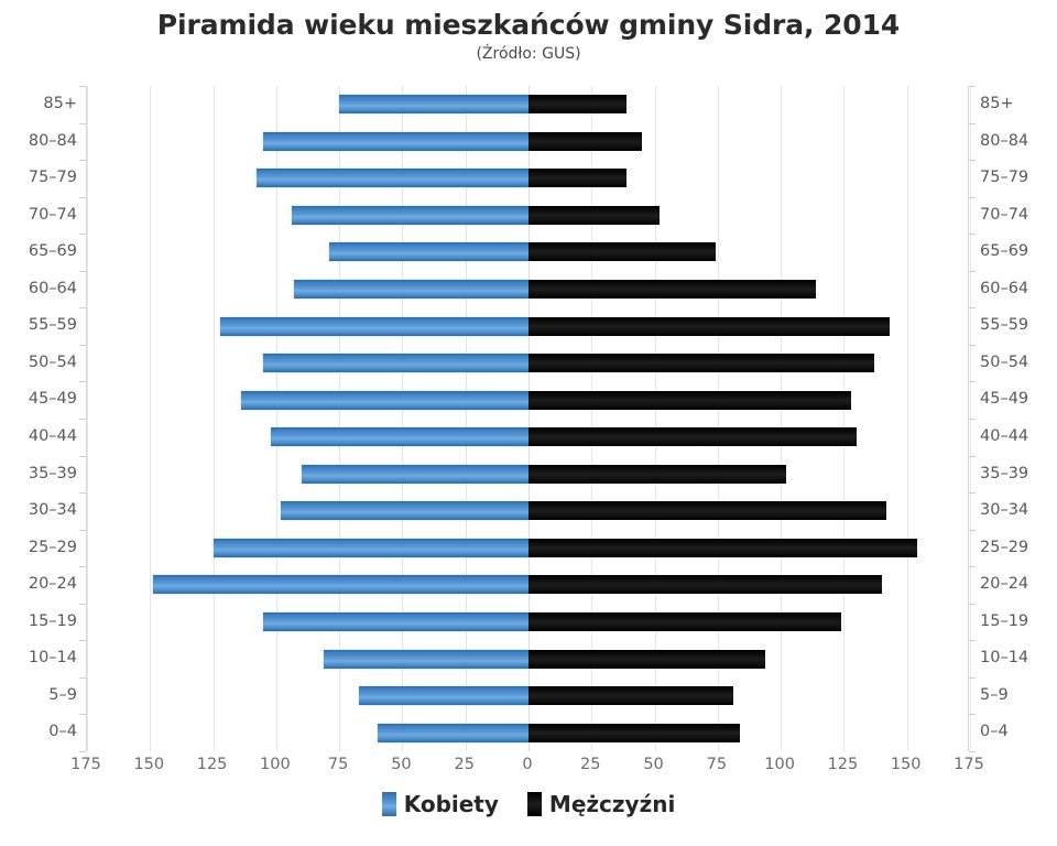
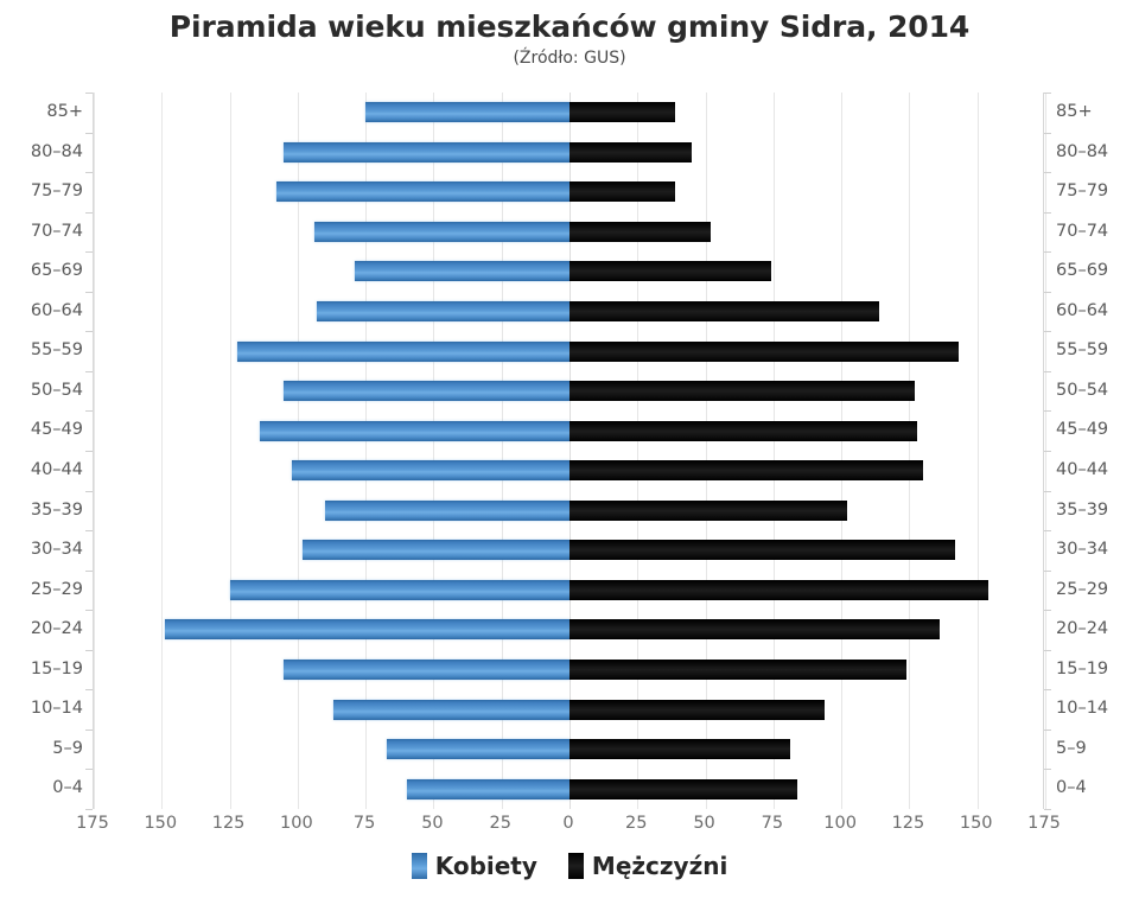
Mężczyźni/50–54: 137 -> 127
Mężczyźni/20–24: 140 -> 136
Kobiety/10–14: 81 -> 87
